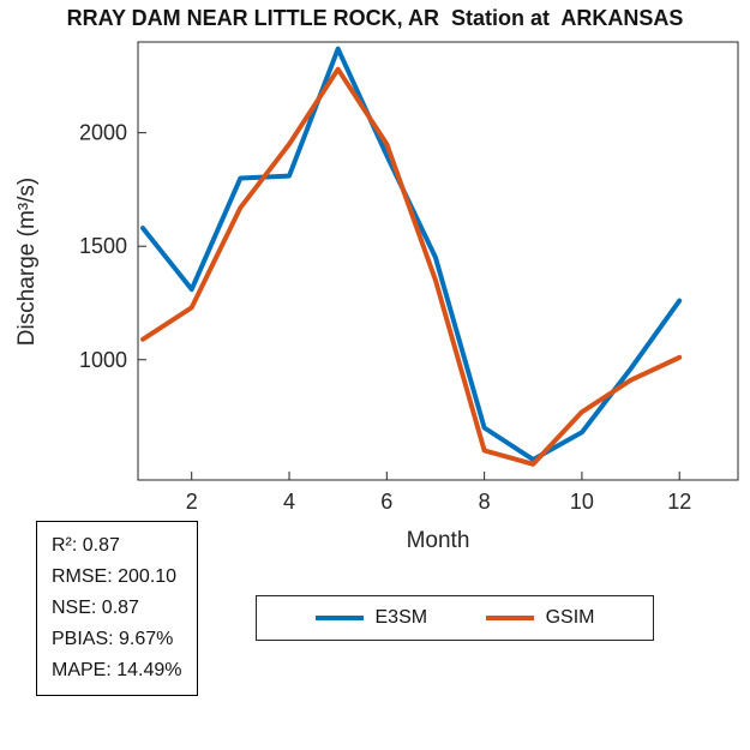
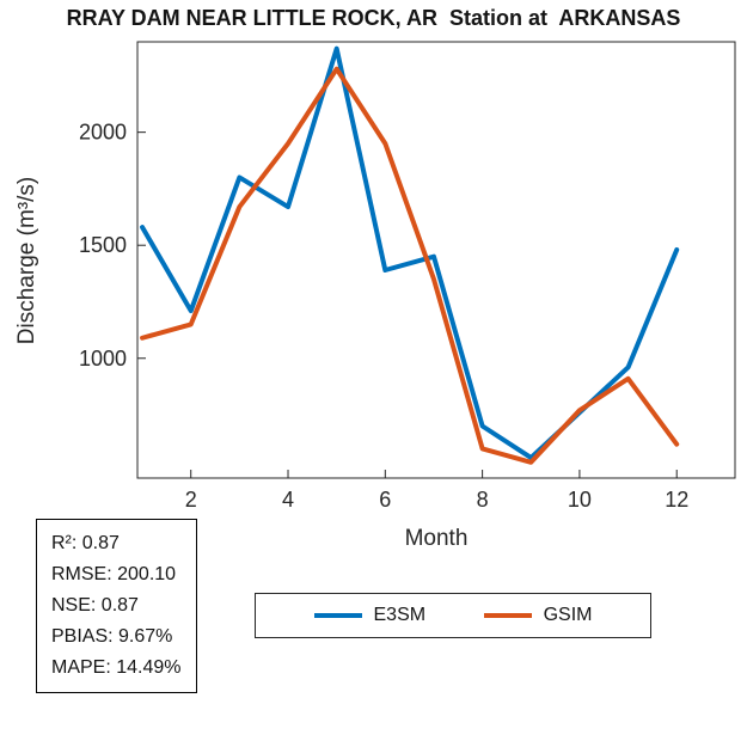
E3SM/2: 1310 -> 1210
GSIM/2: 1230 -> 1150
E3SM/4: 1810 -> 1670
E3SM/6: 1900 -> 1390
E3SM/10: 680 -> 760
E3SM/12: 1260 -> 1480
GSIM/12: 1010 -> 620
